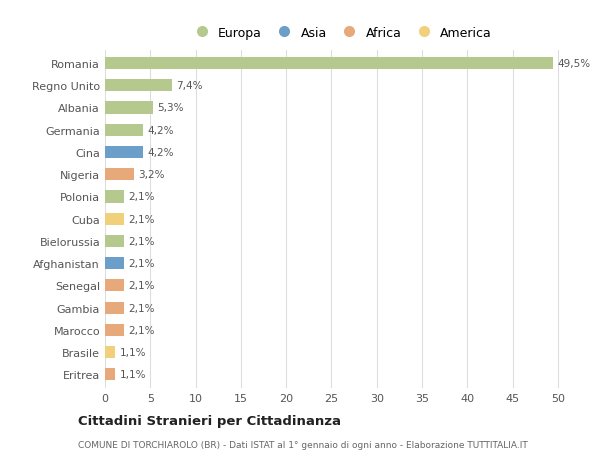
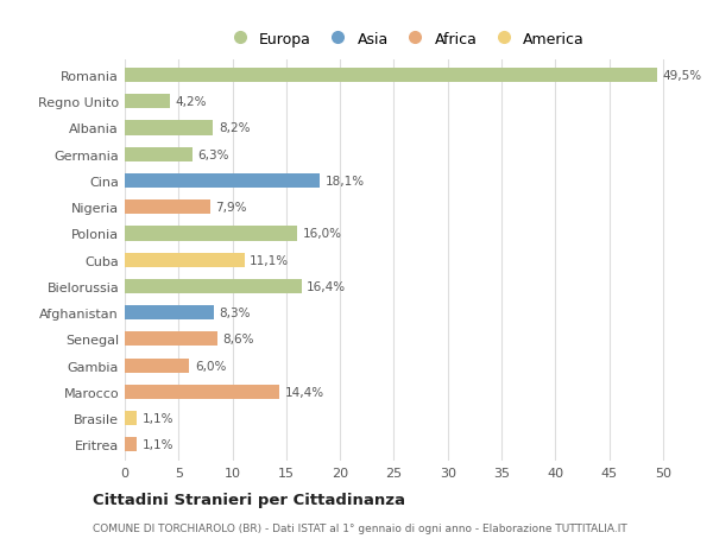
Regno Unito: 7,4% -> 4,2%
Albania: 5,3% -> 8,2%
Germania: 4,2% -> 6,3%
Cina: 4,2% -> 18,1%
Nigeria: 3,2% -> 7,9%
Polonia: 2,1% -> 16,0%
Cuba: 2,1% -> 11,1%
Bielorussia: 2,1% -> 16,4%
Afghanistan: 2,1% -> 8,3%
Senegal: 2,1% -> 8,6%
Gambia: 2,1% -> 6,0%
Marocco: 2,1% -> 14,4%
